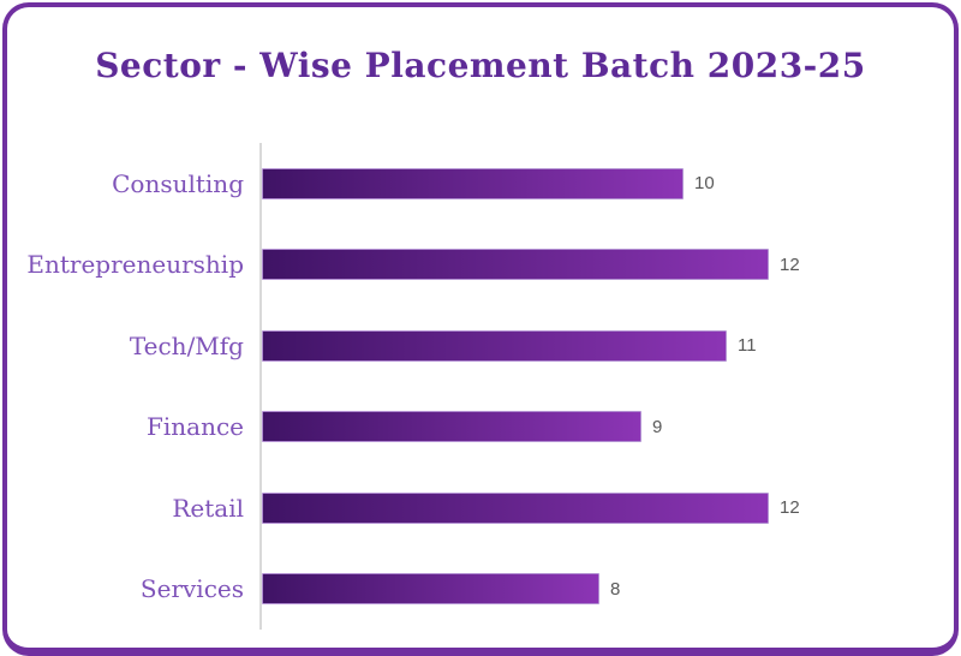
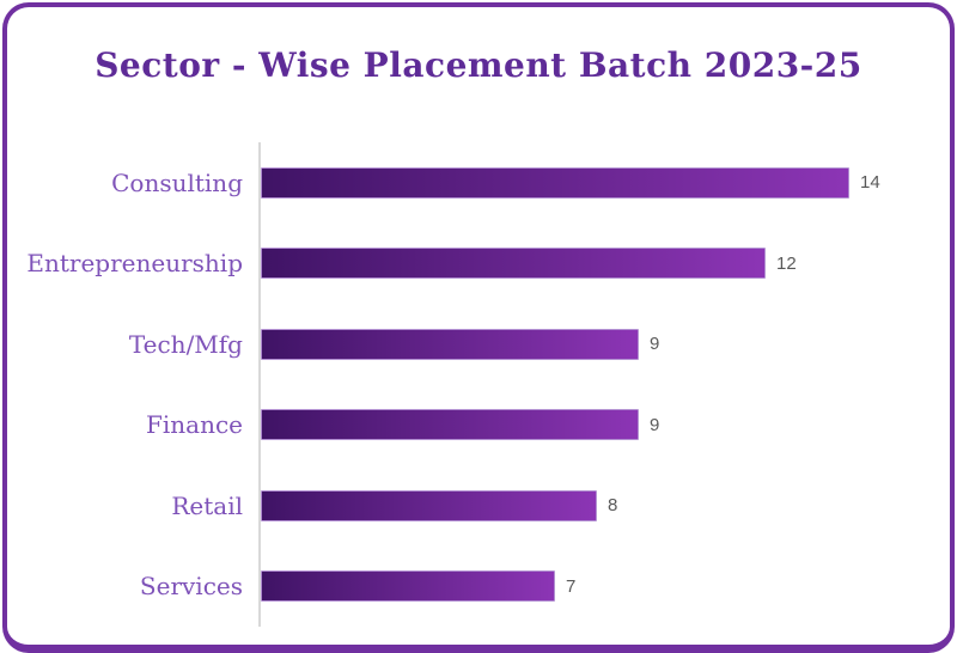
Consulting: 10 -> 14
Tech/Mfg: 11 -> 9
Retail: 12 -> 8
Services: 8 -> 7
